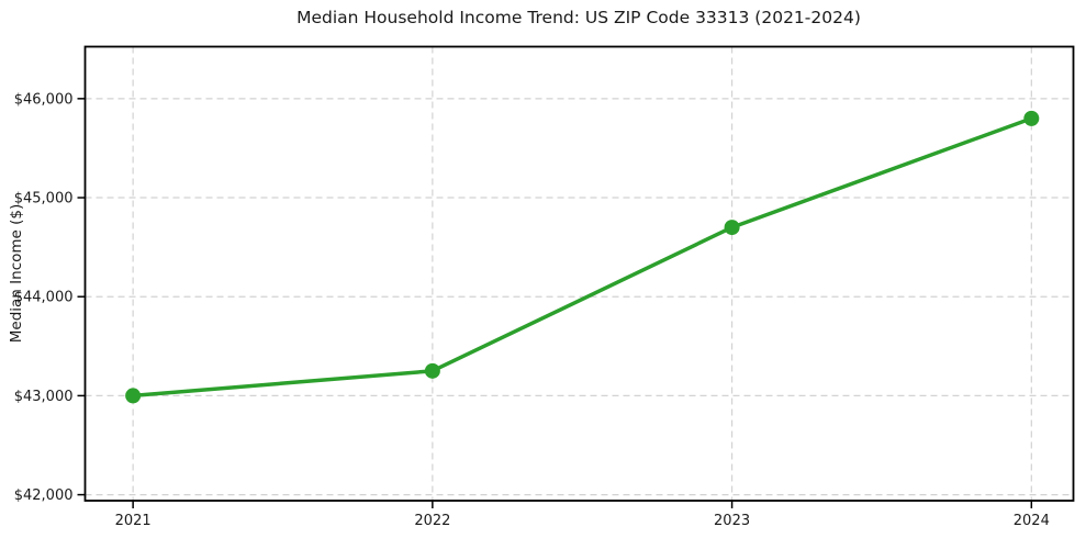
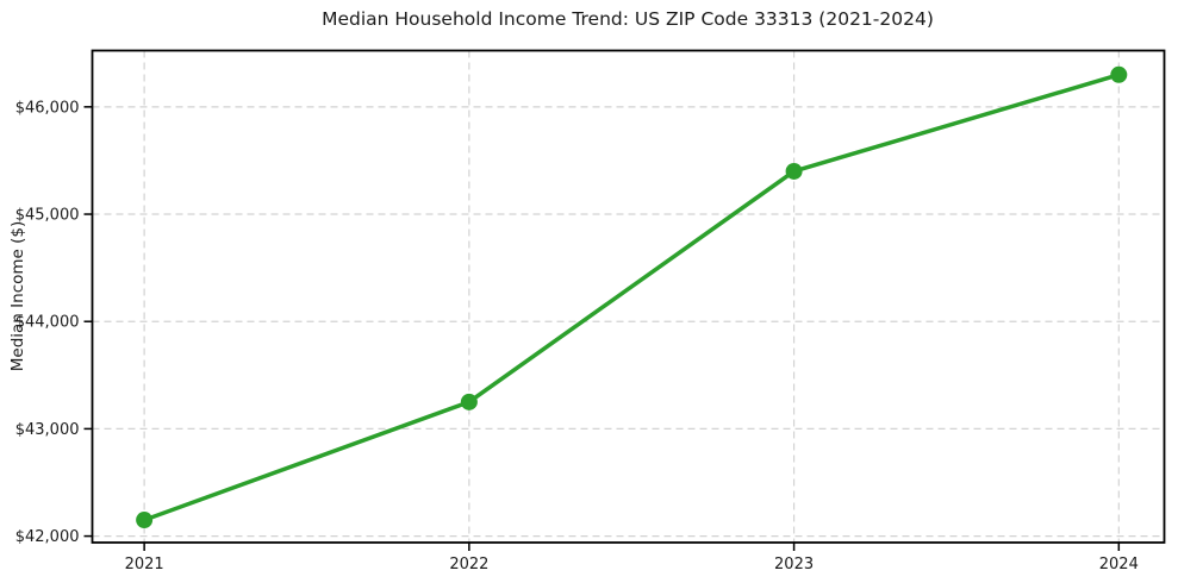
2021: $43000 -> $42200
2023: $44700 -> $45400
2024: $45800 -> $46300
